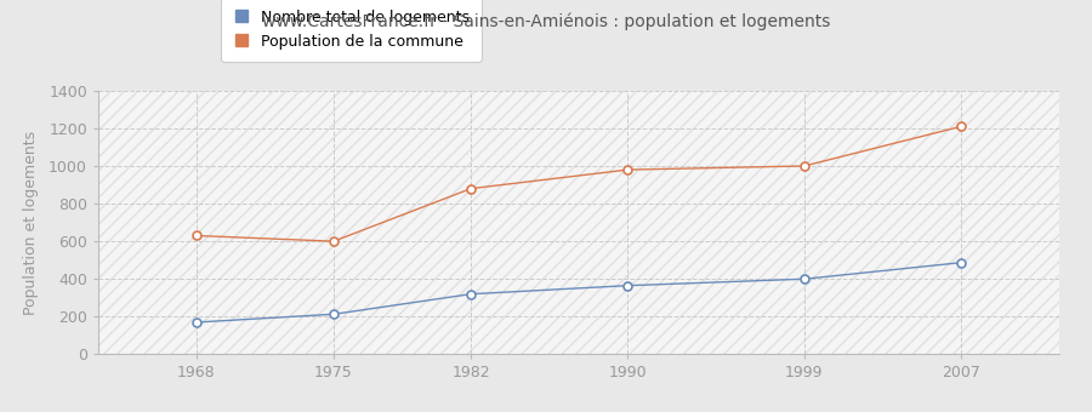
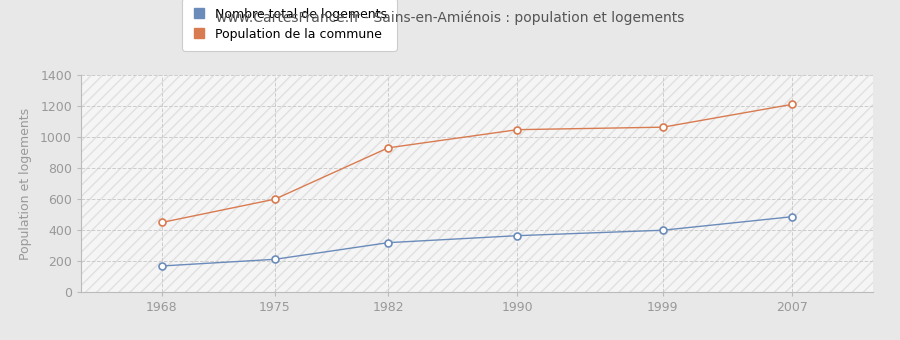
Population de la commune/1968: 630 -> 450
Population de la commune/1982: 880 -> 930
Population de la commune/1990: 980 -> 1050
Population de la commune/1999: 1000 -> 1060
